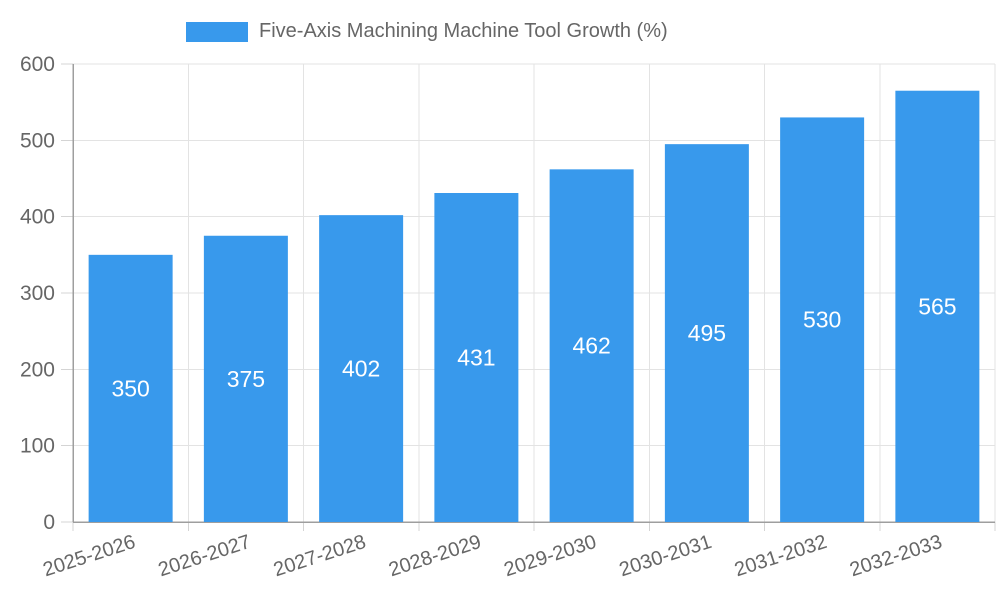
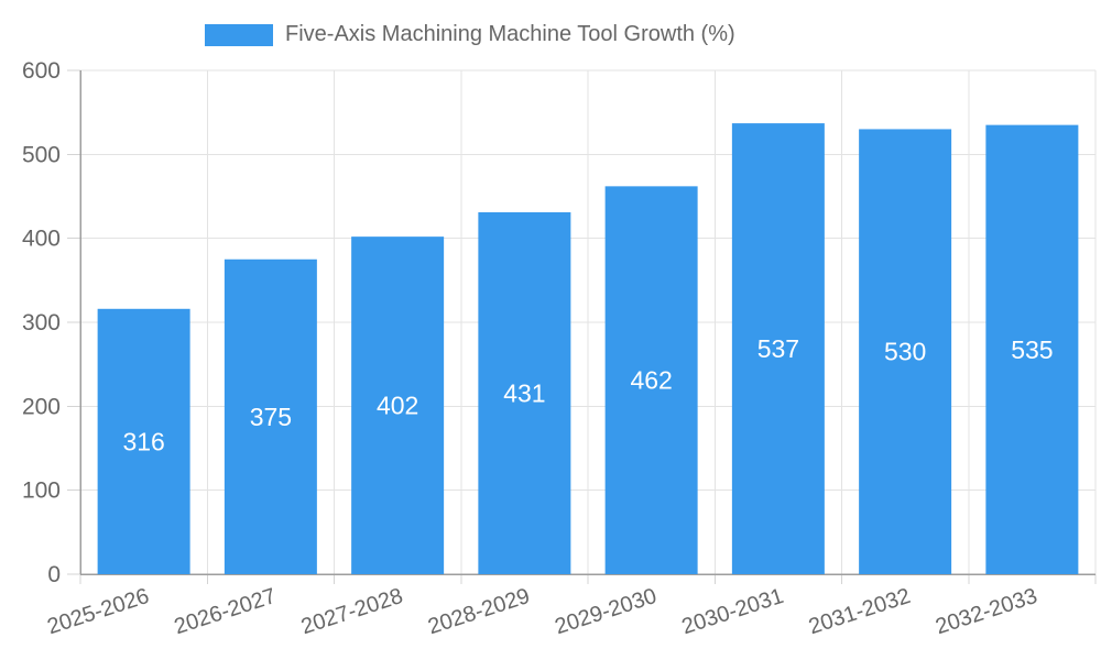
2025-2026: 350 -> 316
2030-2031: 495 -> 537
2032-2033: 565 -> 535
